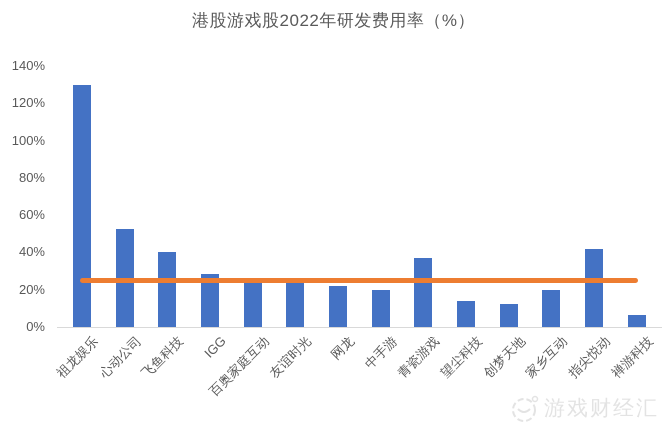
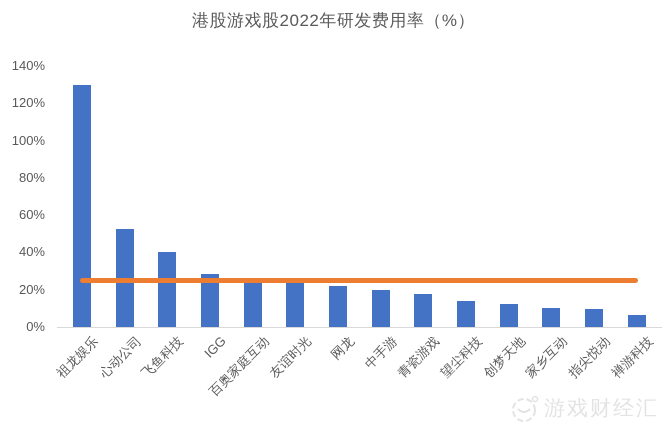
青瓷游戏: 37% -> 18%
家乡互动: 20% -> 10%
指尖悦动: 42% -> 9%
